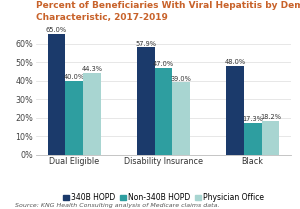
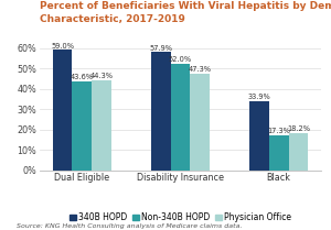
340B HOPD/Dual Eligible: 65% -> 59%
Non-340B HOPD/Dual Eligible: 40% -> 44%
Non-340B HOPD/Disability Insurance: 47% -> 52%
Physician Office/Disability Insurance: 39% -> 47%
340B HOPD/Black: 48% -> 34%
